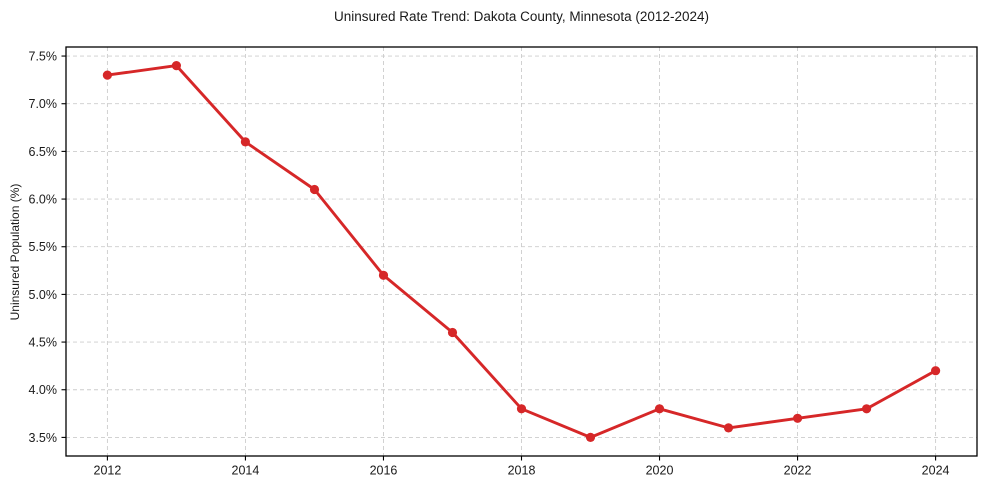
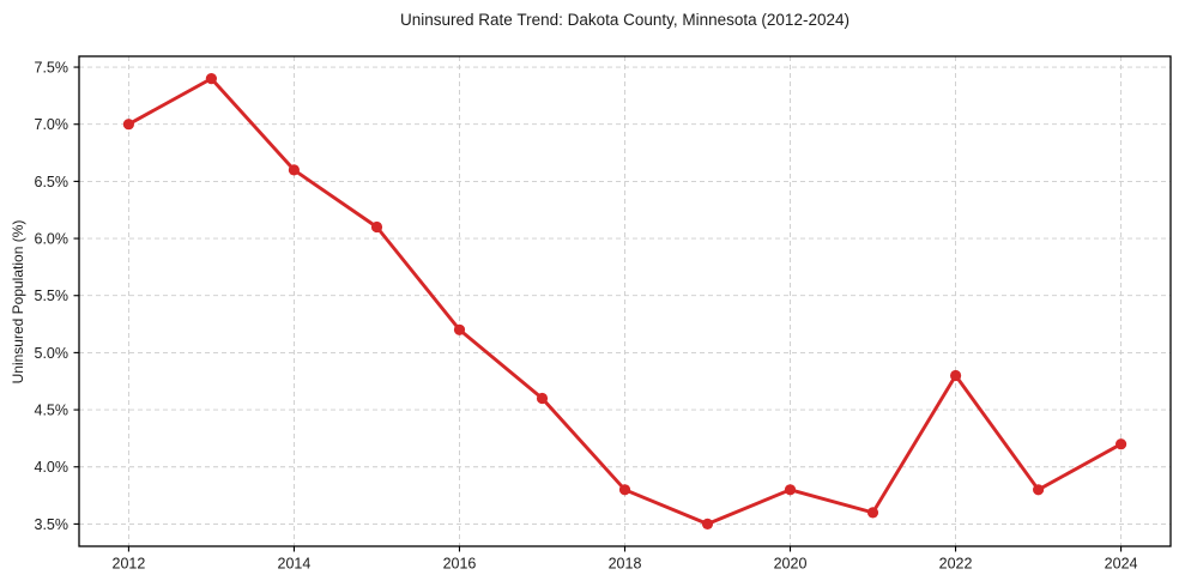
2012: 7.3% -> 7.0%
2022: 3.7% -> 4.8%
